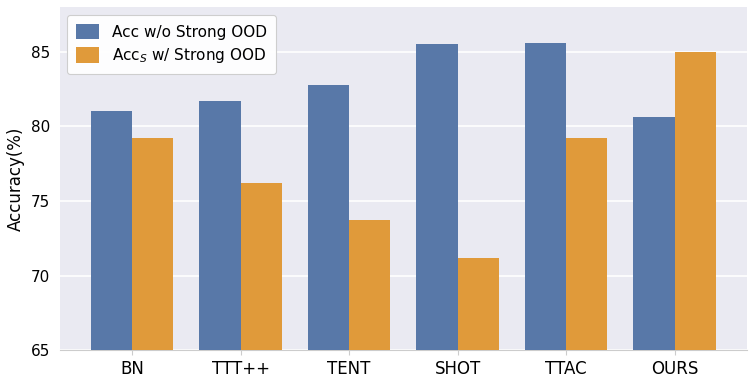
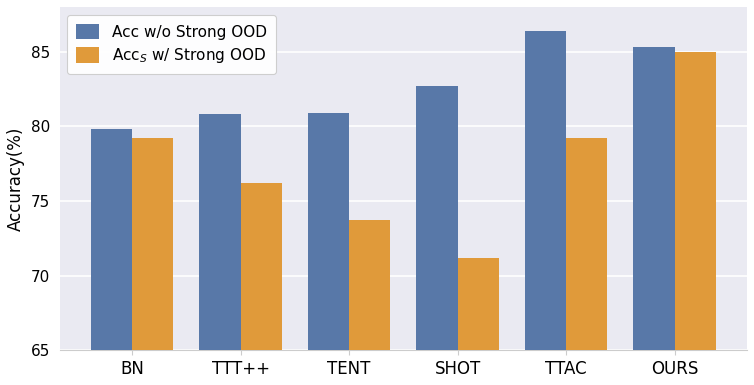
Acc w/o Strong OOD/BN: 81.0 -> 79.8
Acc w/o Strong OOD/TTT++: 81.7 -> 80.8
Acc w/o Strong OOD/TENT: 82.8 -> 80.9
Acc w/o Strong OOD/SHOT: 85.5 -> 82.7
Acc w/o Strong OOD/TTAC: 85.6 -> 86.4
Acc w/o Strong OOD/OURS: 80.6 -> 85.3
